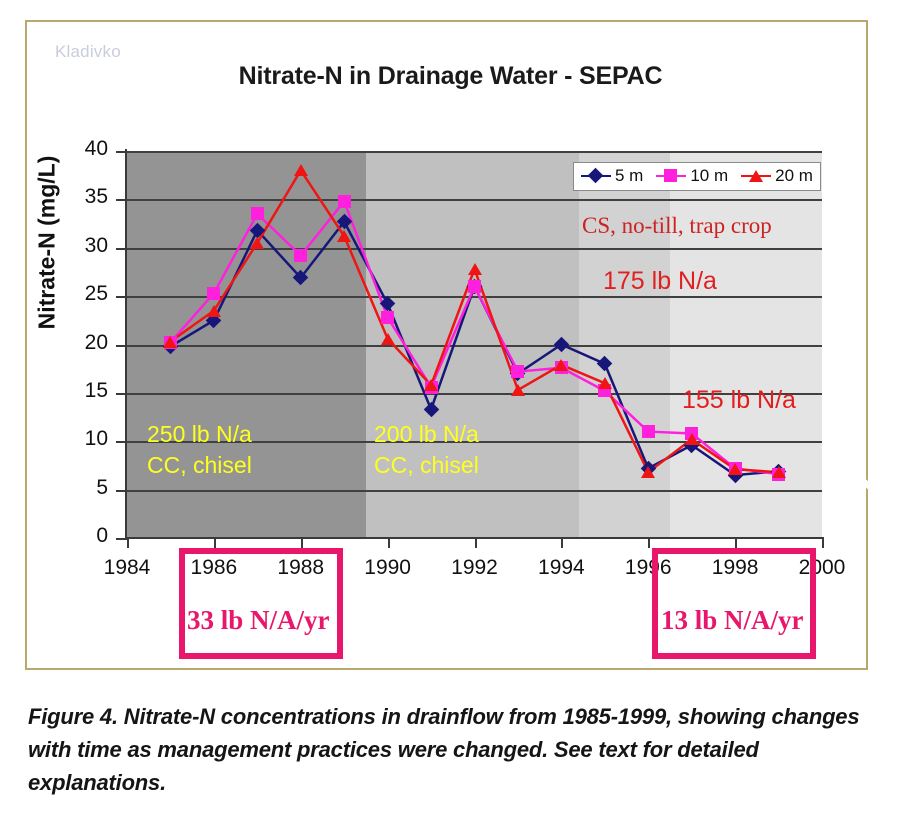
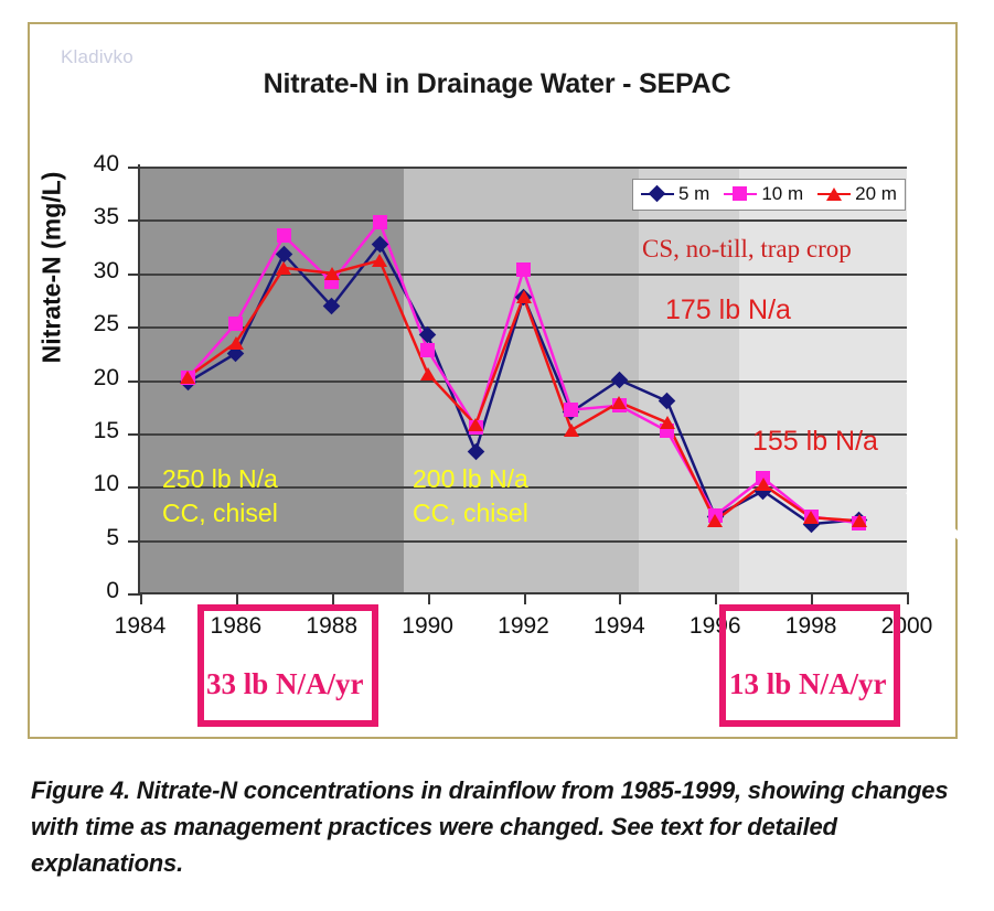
20 m/1988: 38 -> 30
5 m/1992: 26 -> 28
10 m/1992: 26 -> 30
10 m/1996: 11 -> 7
